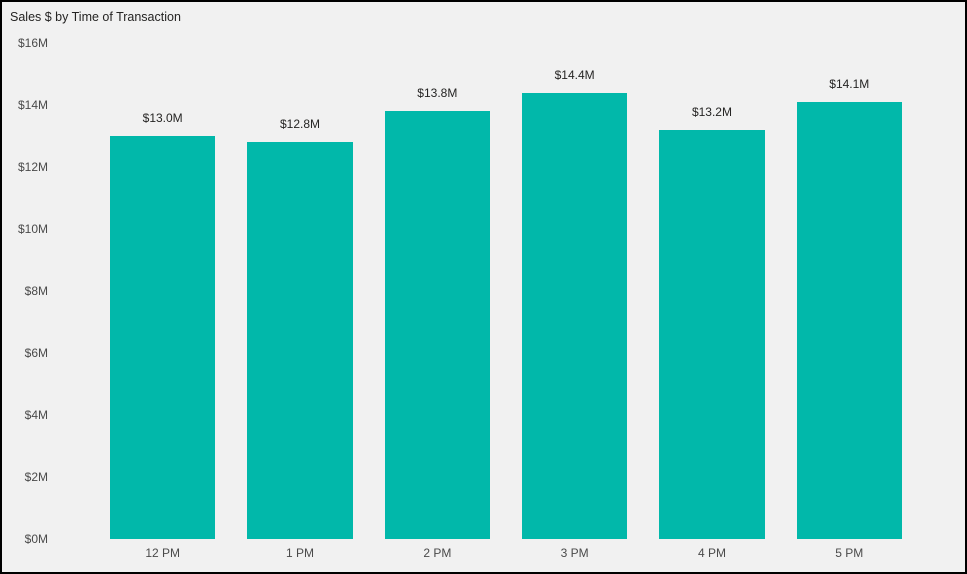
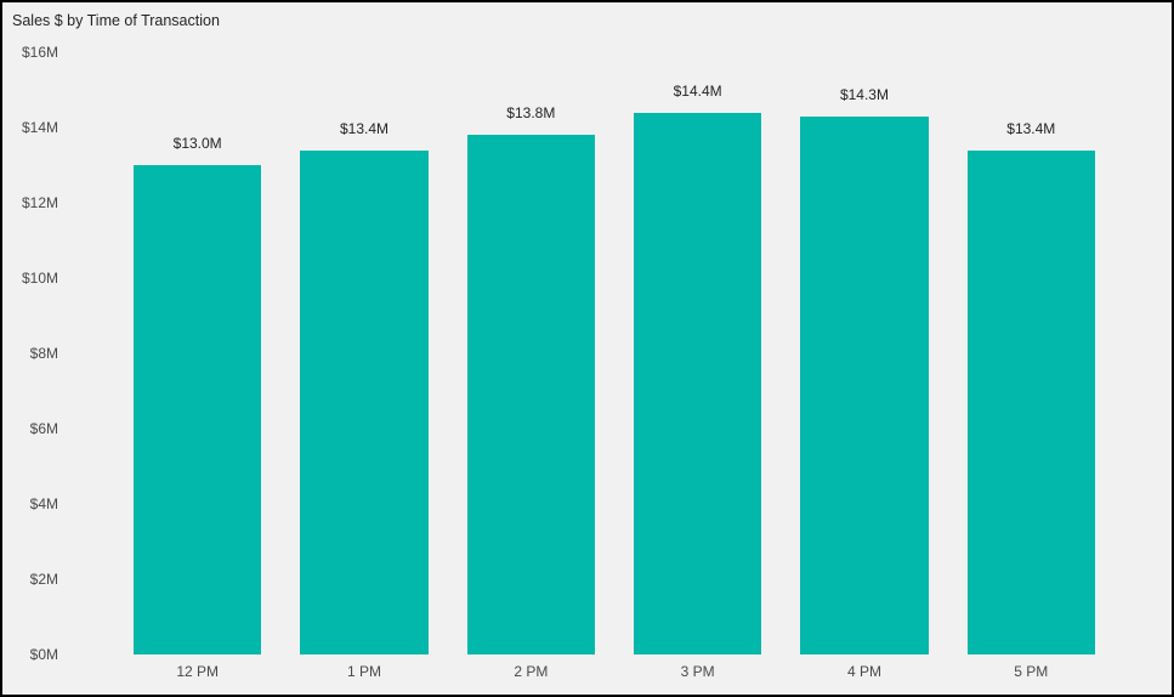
1 PM: $12.8M -> $13.4M
4 PM: $13.2M -> $14.3M
5 PM: $14.1M -> $13.4M
